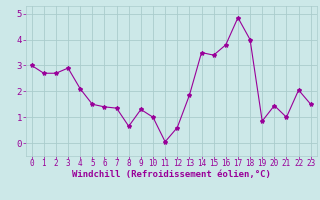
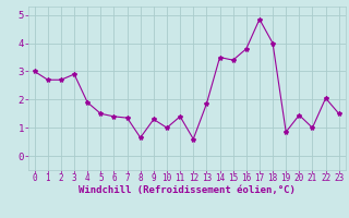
4: 2.10 -> 1.90
11: 0.05 -> 1.40
